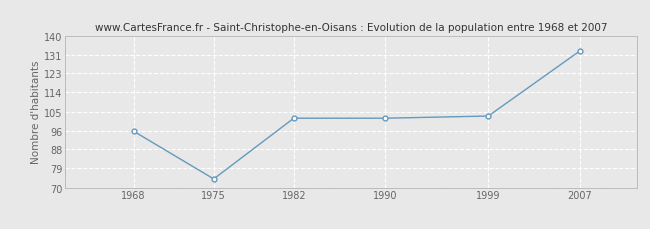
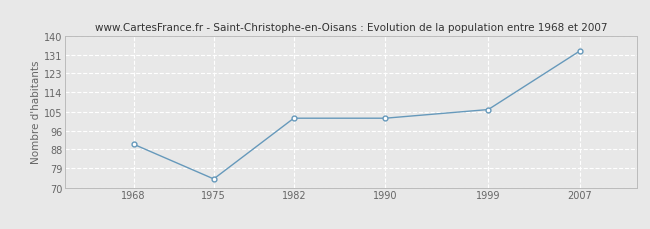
1968: 96 -> 90
1999: 103 -> 106
